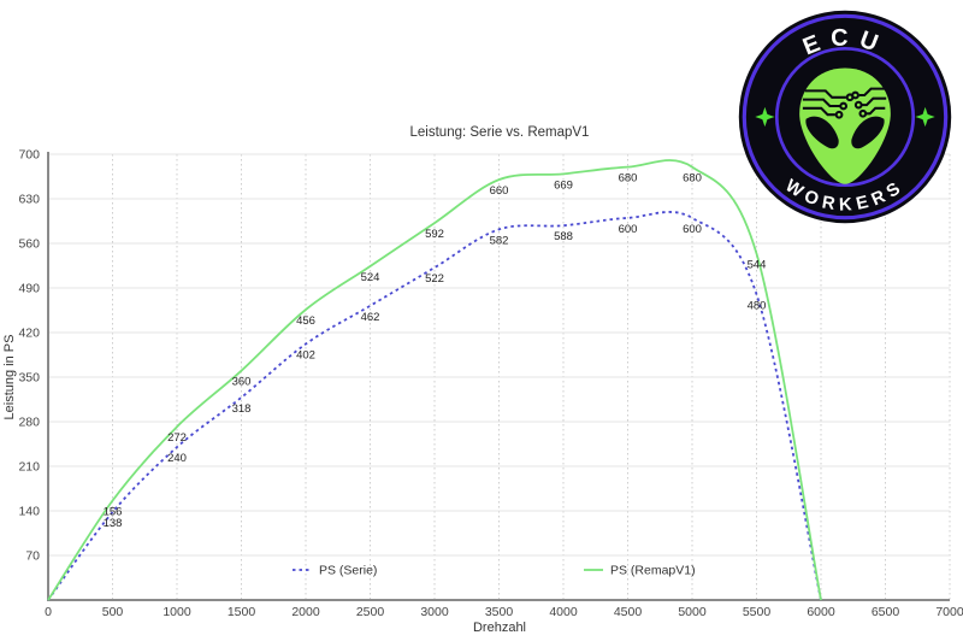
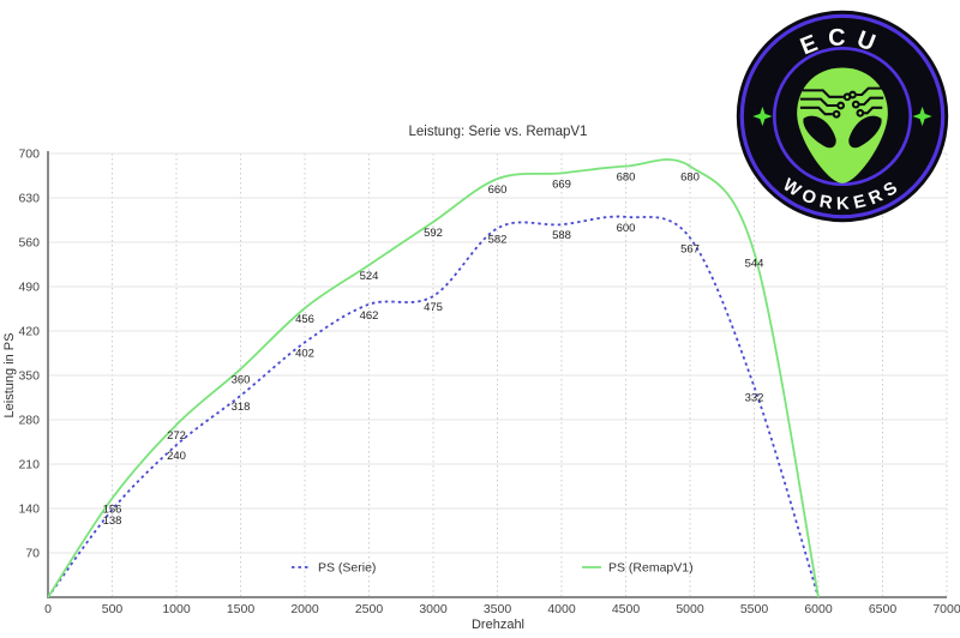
PS (Serie)/3000: 522 -> 475
PS (Serie)/5000: 600 -> 567
PS (Serie)/5500: 480 -> 332
